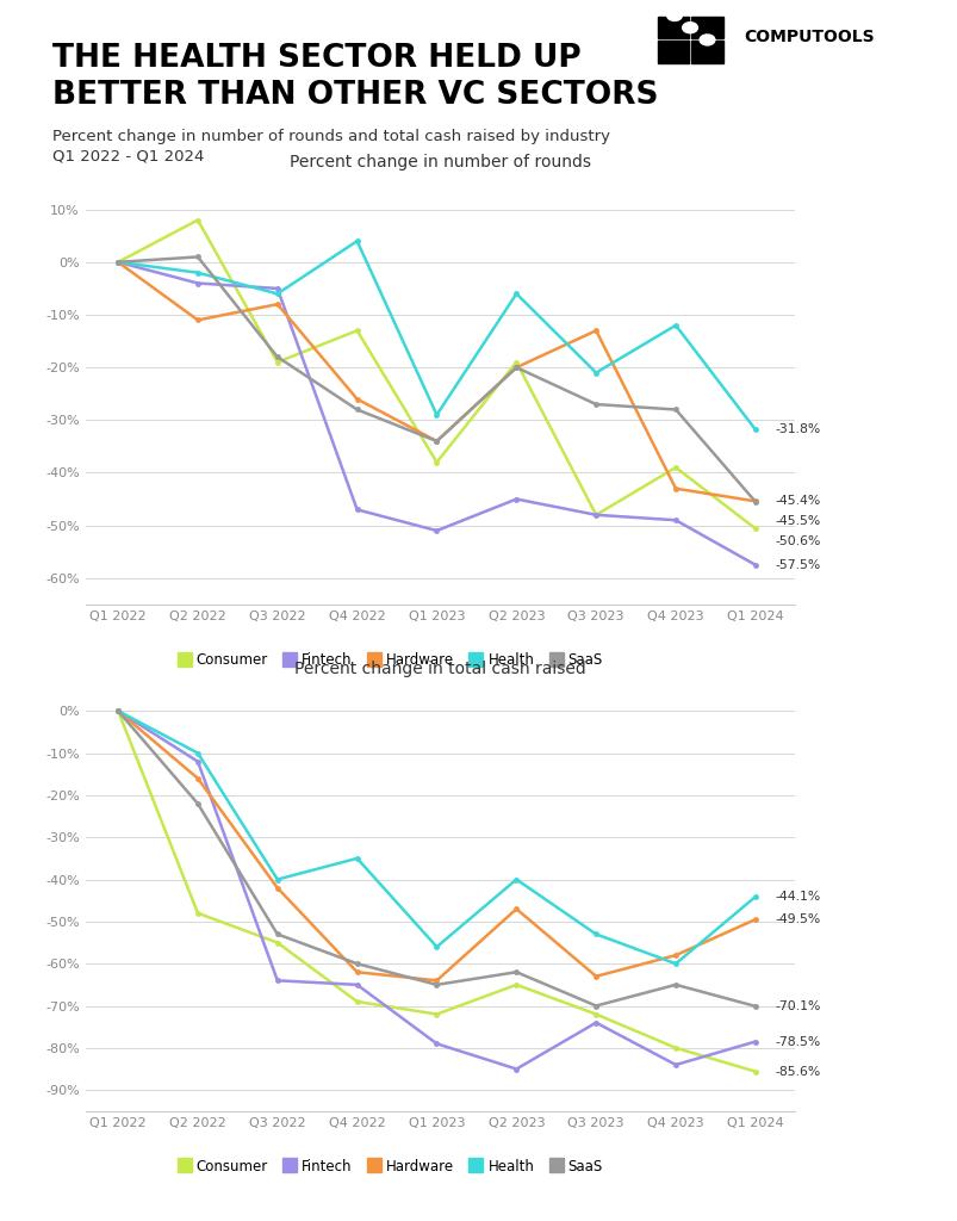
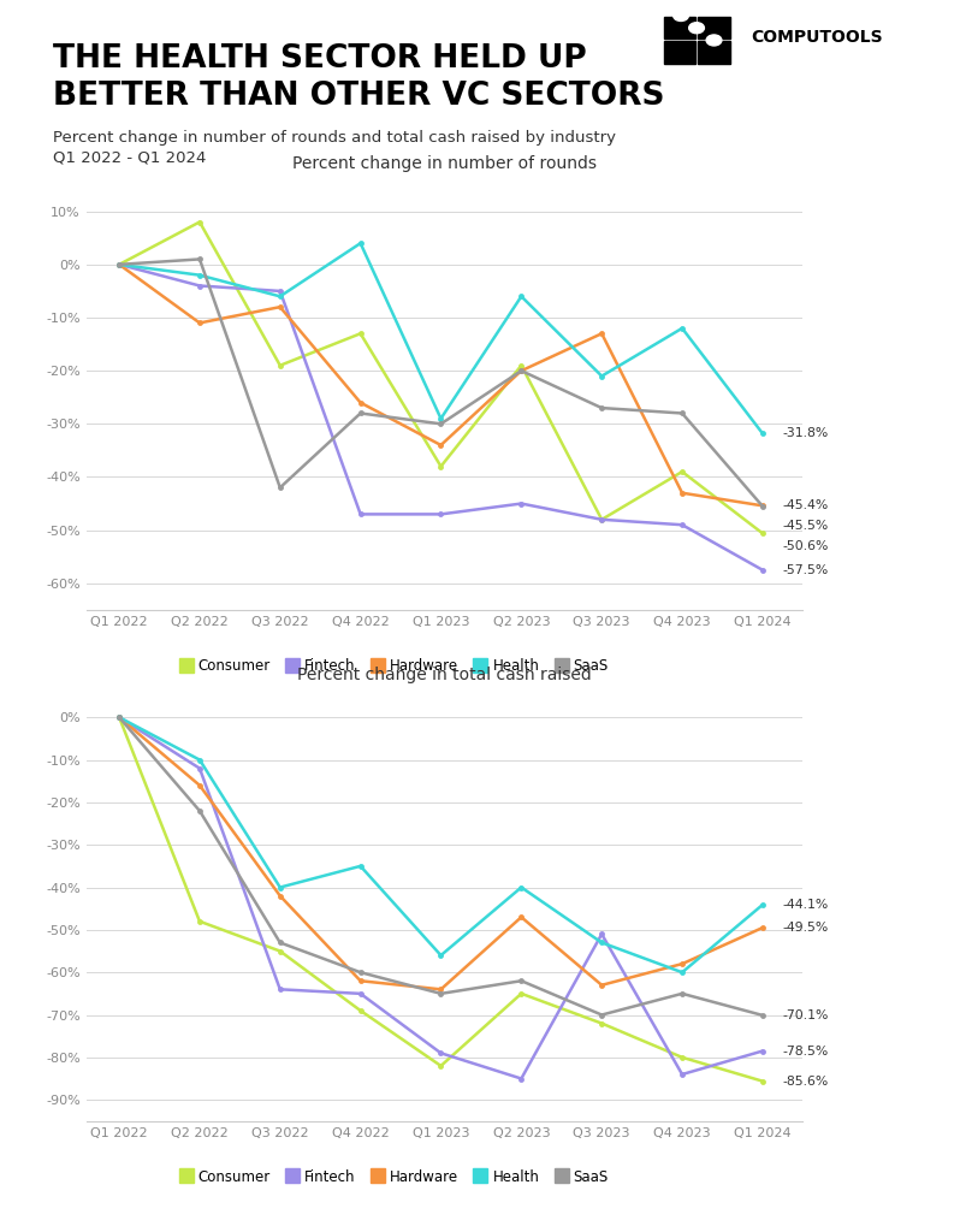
Percent change in number of rounds/SaaS/Q3 2022: -18.0% -> -42.0%
Percent change in number of rounds/Fintech/Q1 2023: -51.0% -> -47.0%
Percent change in number of rounds/SaaS/Q1 2023: -34.0% -> -30.0%
Percent change in total cash raised/Consumer/Q1 2023: -72.0% -> -82.0%
Percent change in total cash raised/Fintech/Q3 2023: -74.0% -> -51.0%
